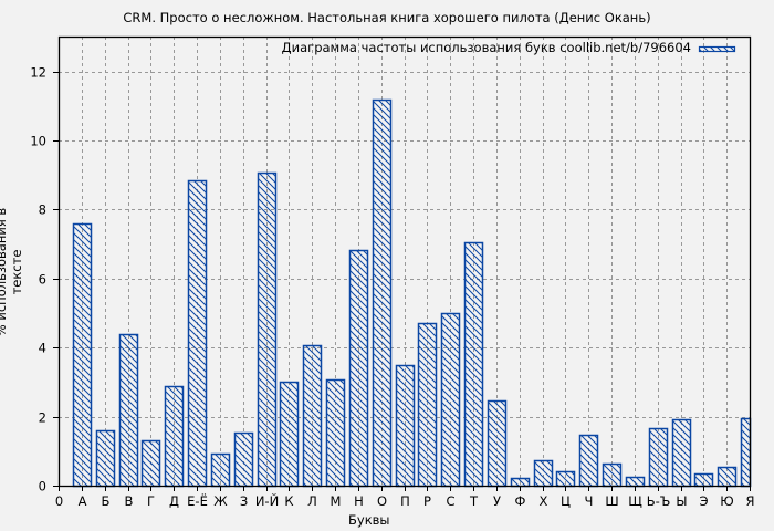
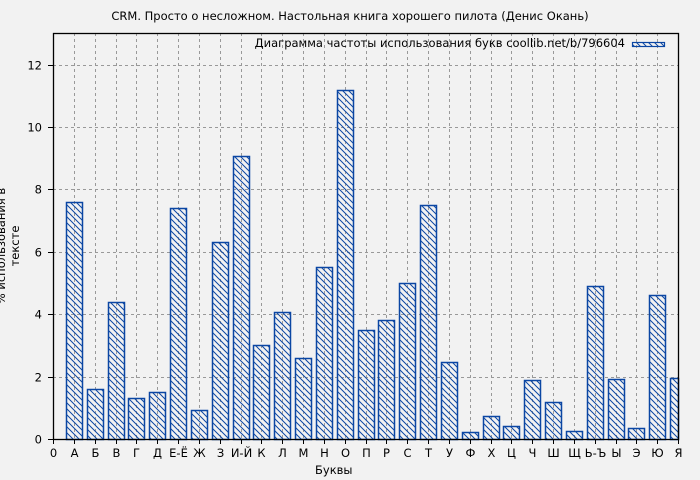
Д: 2.9 -> 1.5
Е-Ё: 8.8 -> 7.4
З: 1.5 -> 6.3
М: 3.1 -> 2.6
Н: 6.8 -> 5.5
Р: 4.7 -> 3.8
Т: 7.0 -> 7.5
Ч: 1.5 -> 1.9
Ш: 0.6 -> 1.2
Ь-Ъ: 1.7 -> 4.9
Ю: 0.5 -> 4.6
